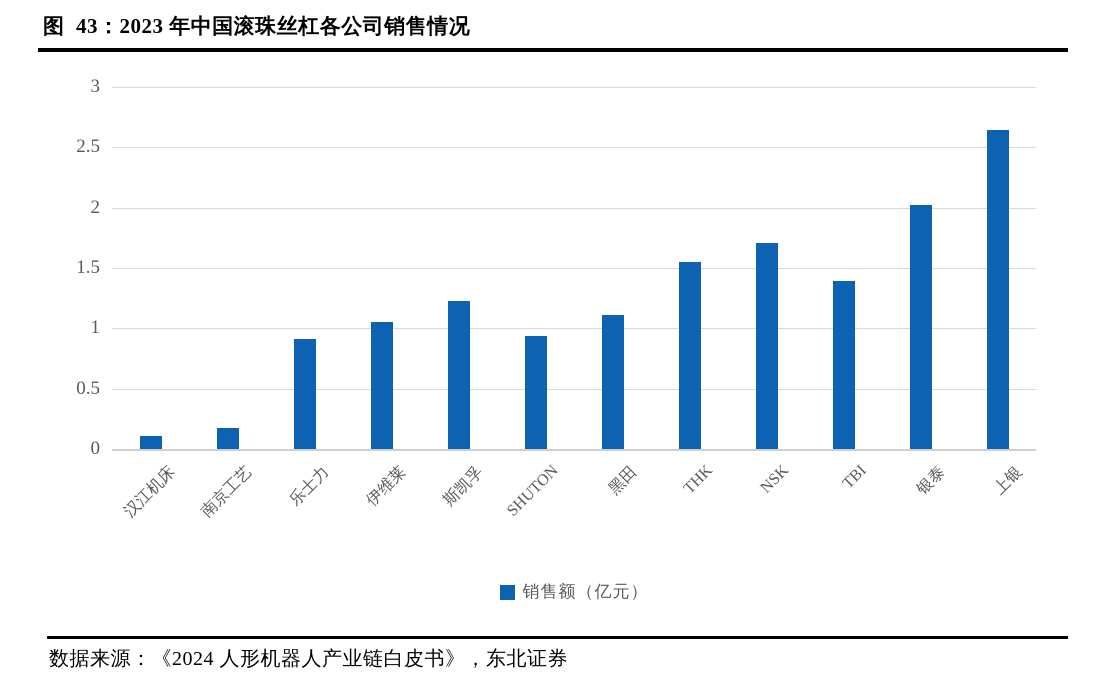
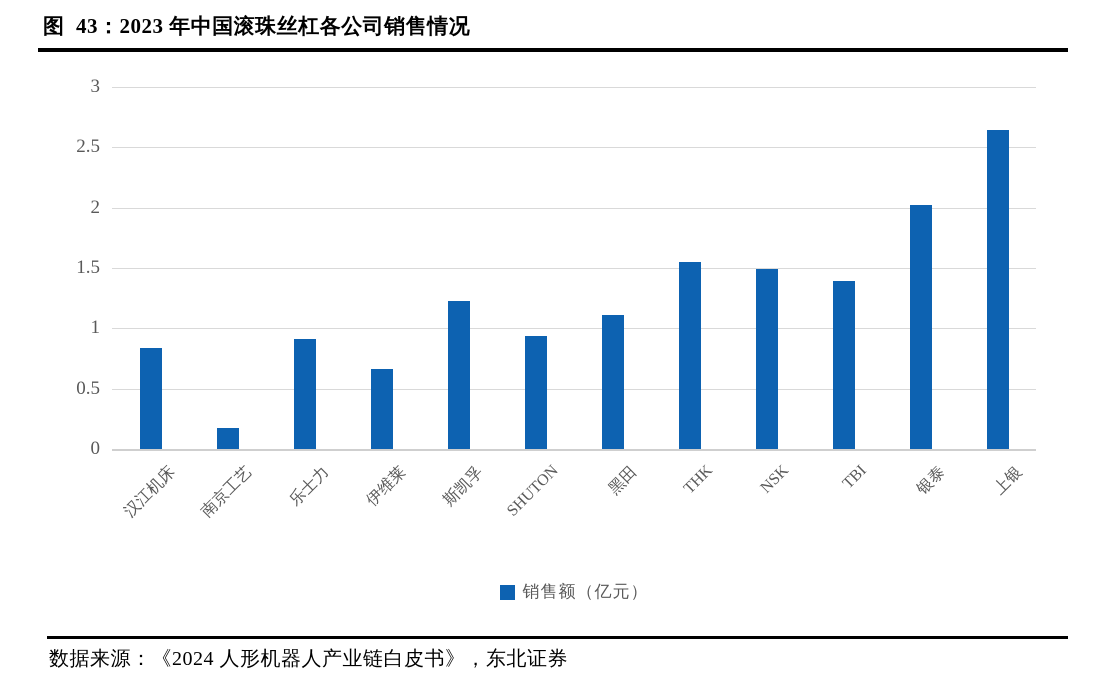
汉江机床: 0.11 -> 0.84
伊维莱: 1.05 -> 0.66
NSK: 1.71 -> 1.49
